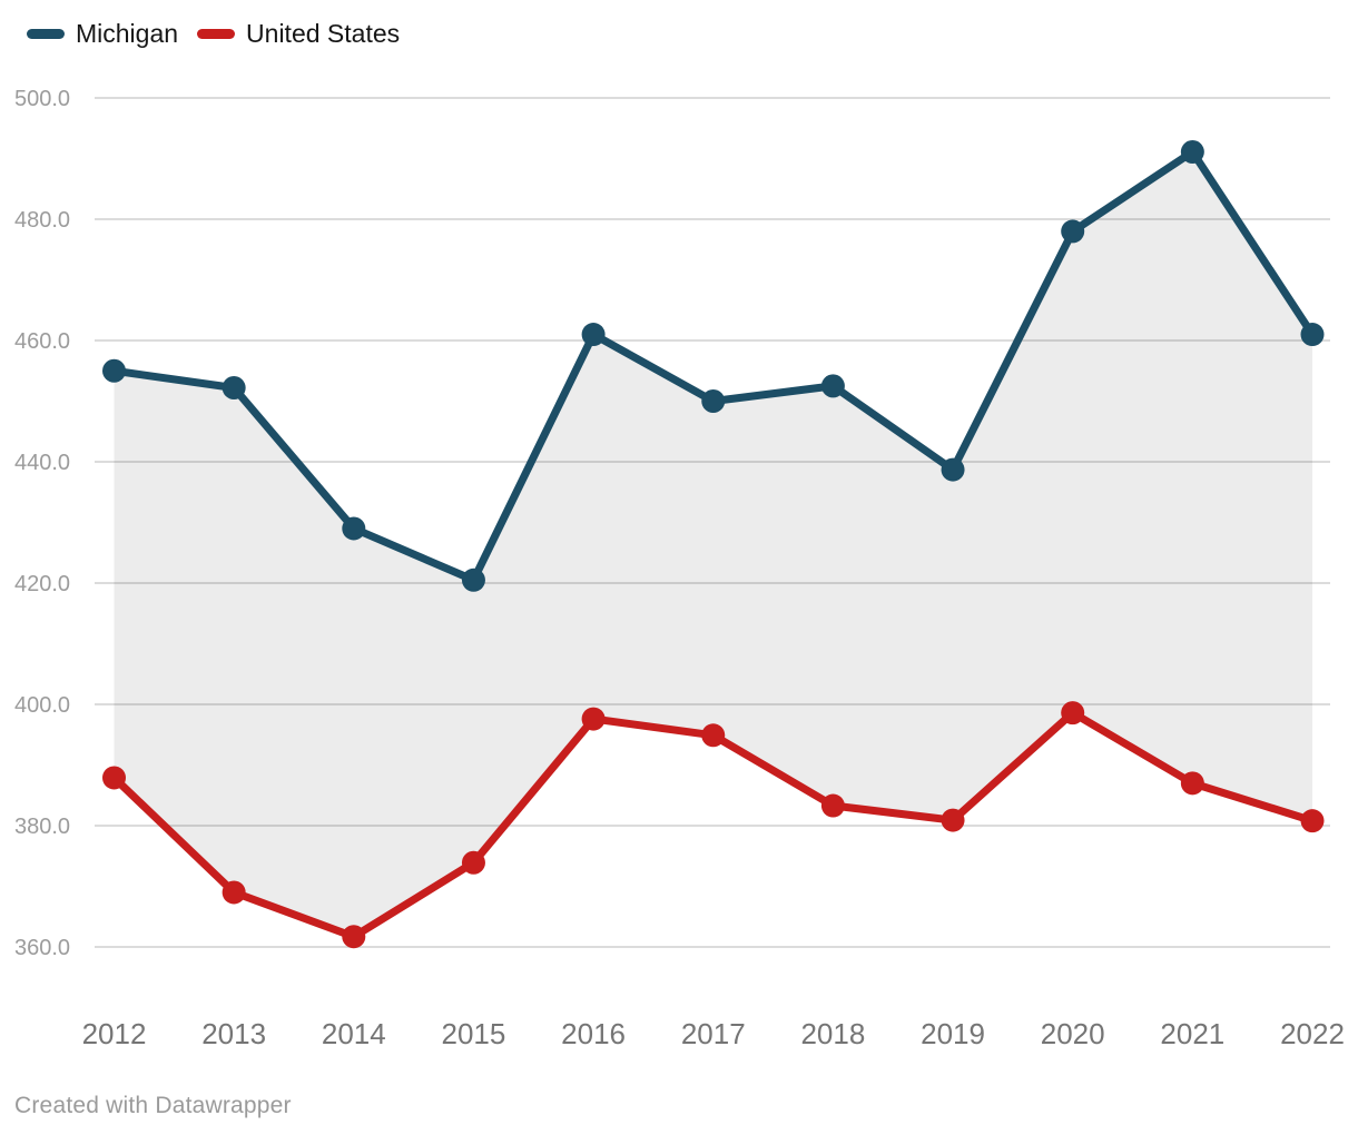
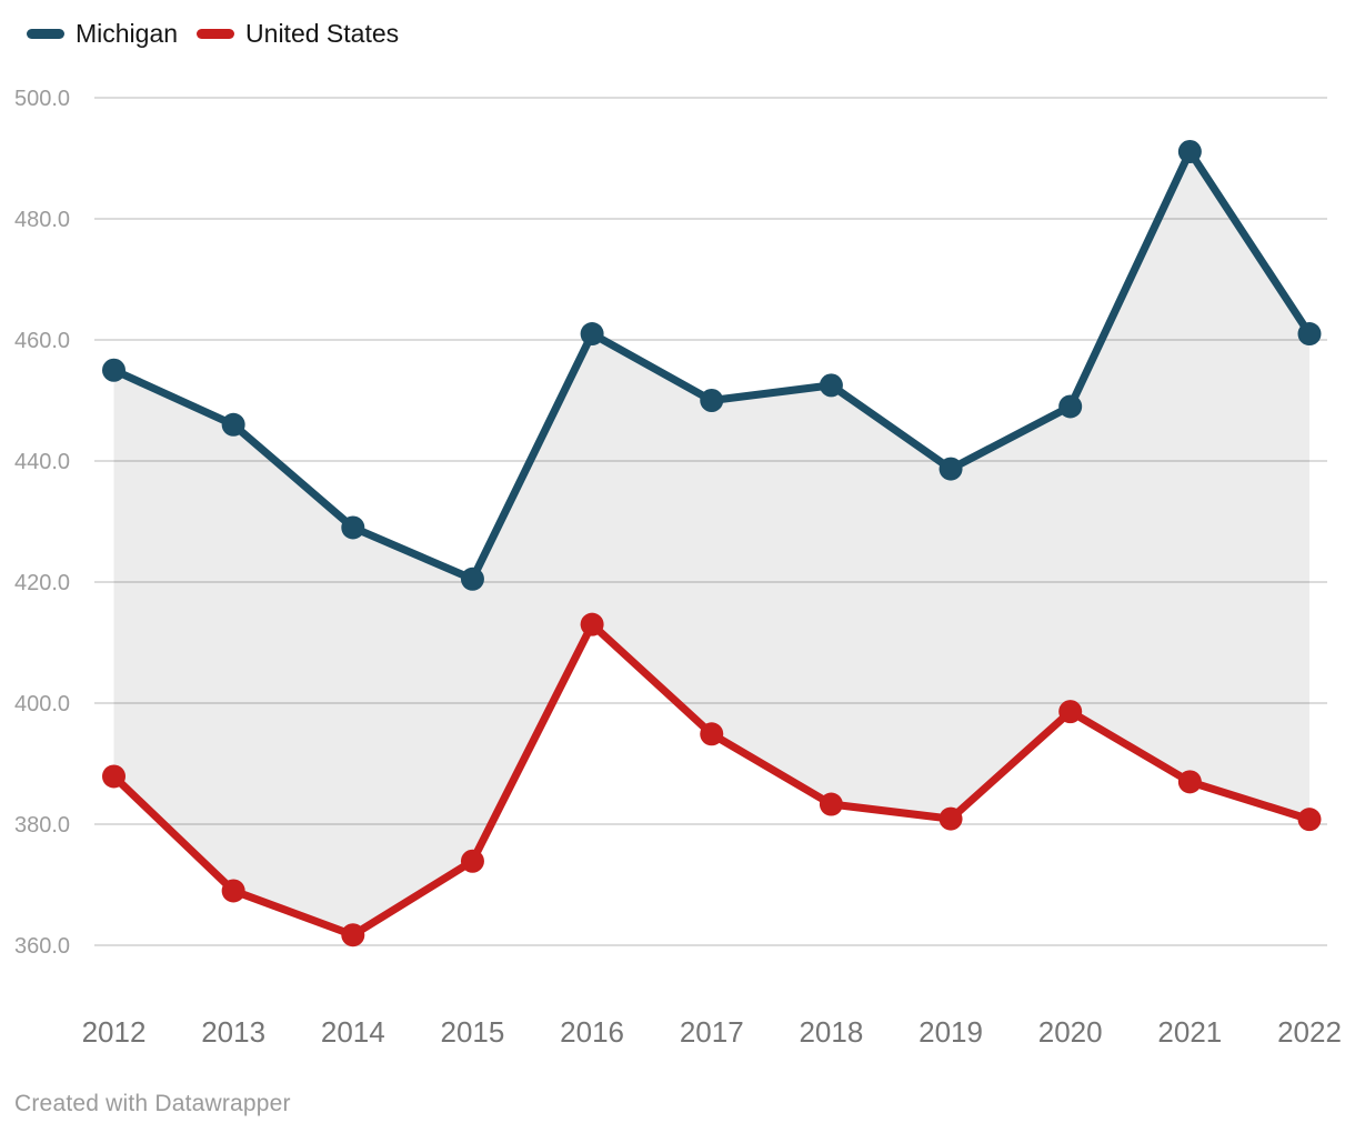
Michigan/2013: 452 -> 446
United States/2016: 398 -> 413
Michigan/2020: 478 -> 449
